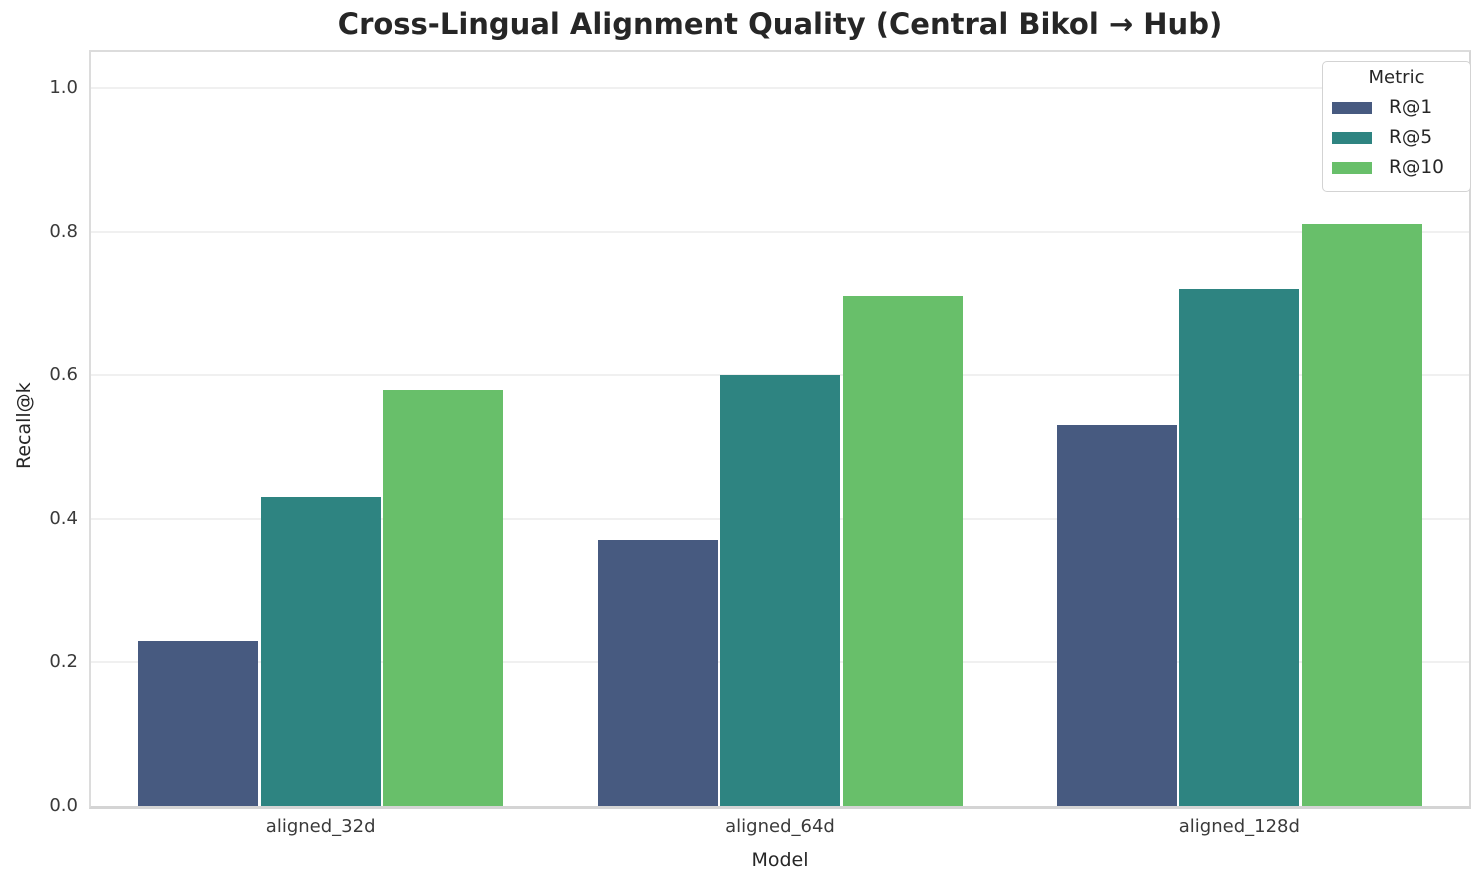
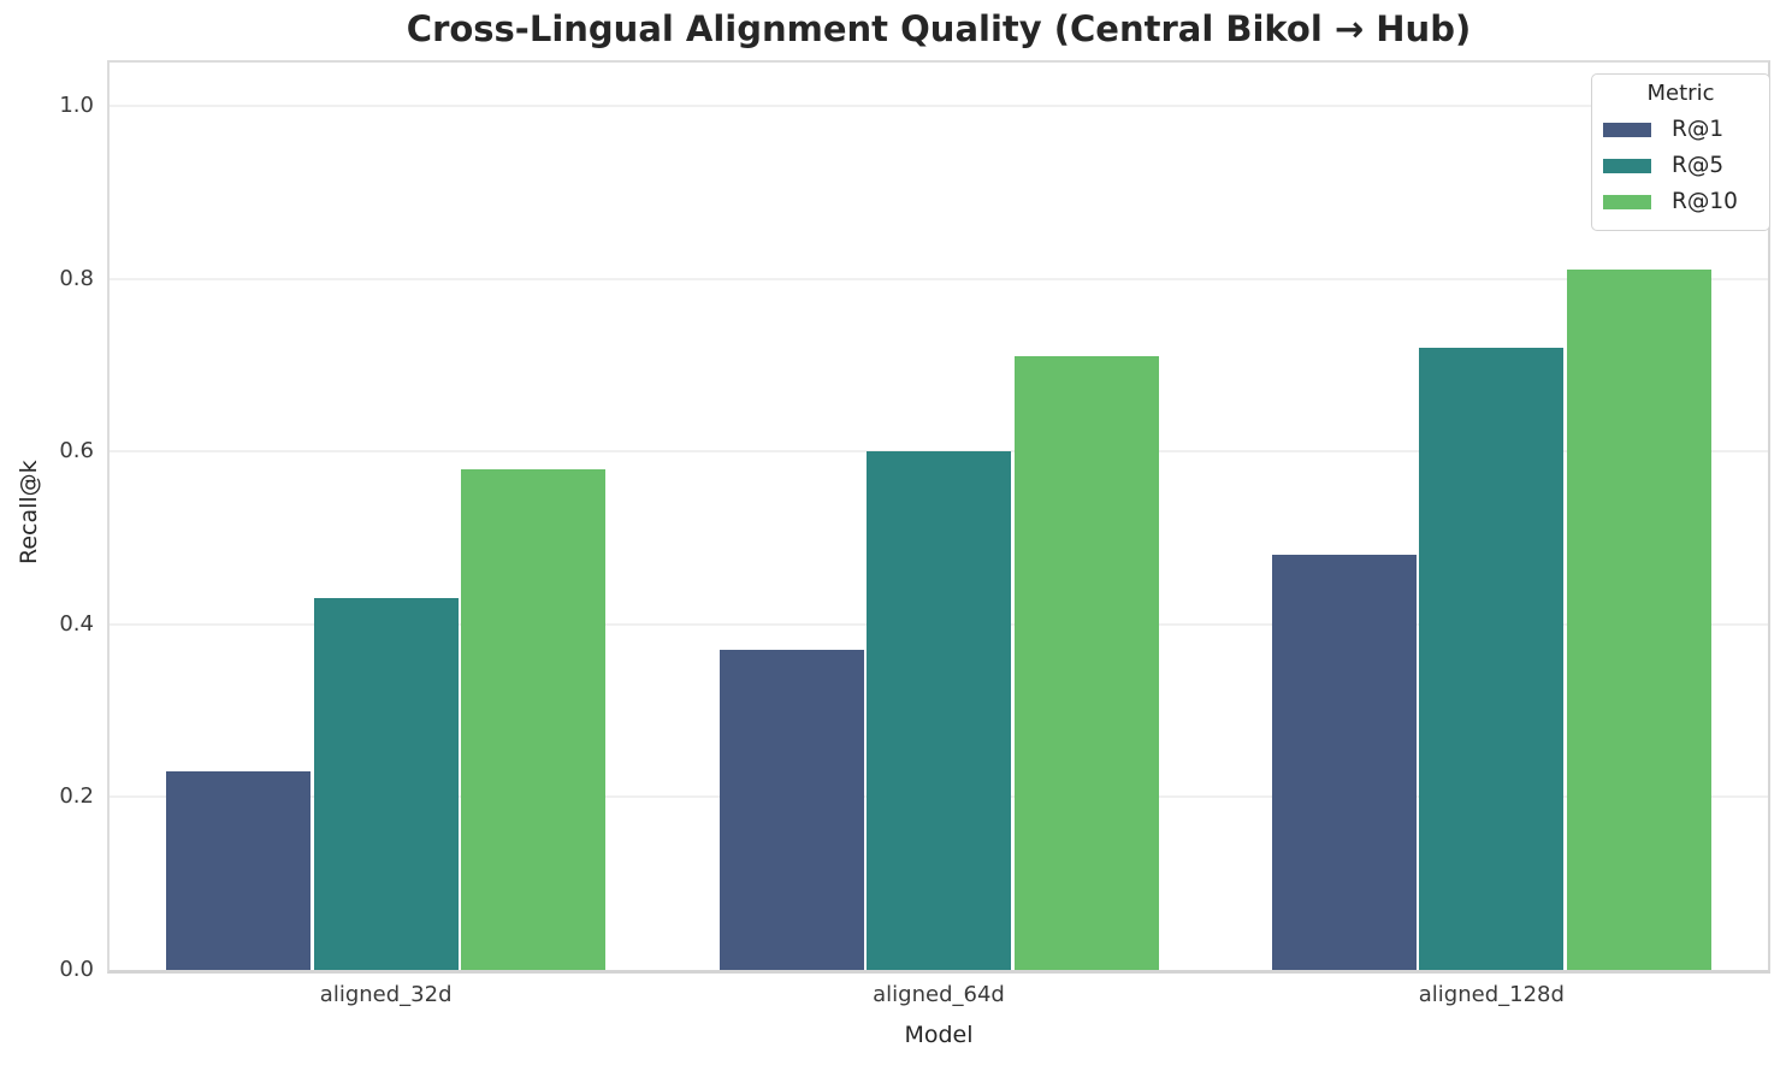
R@1/aligned_128d: 0.53 -> 0.48
